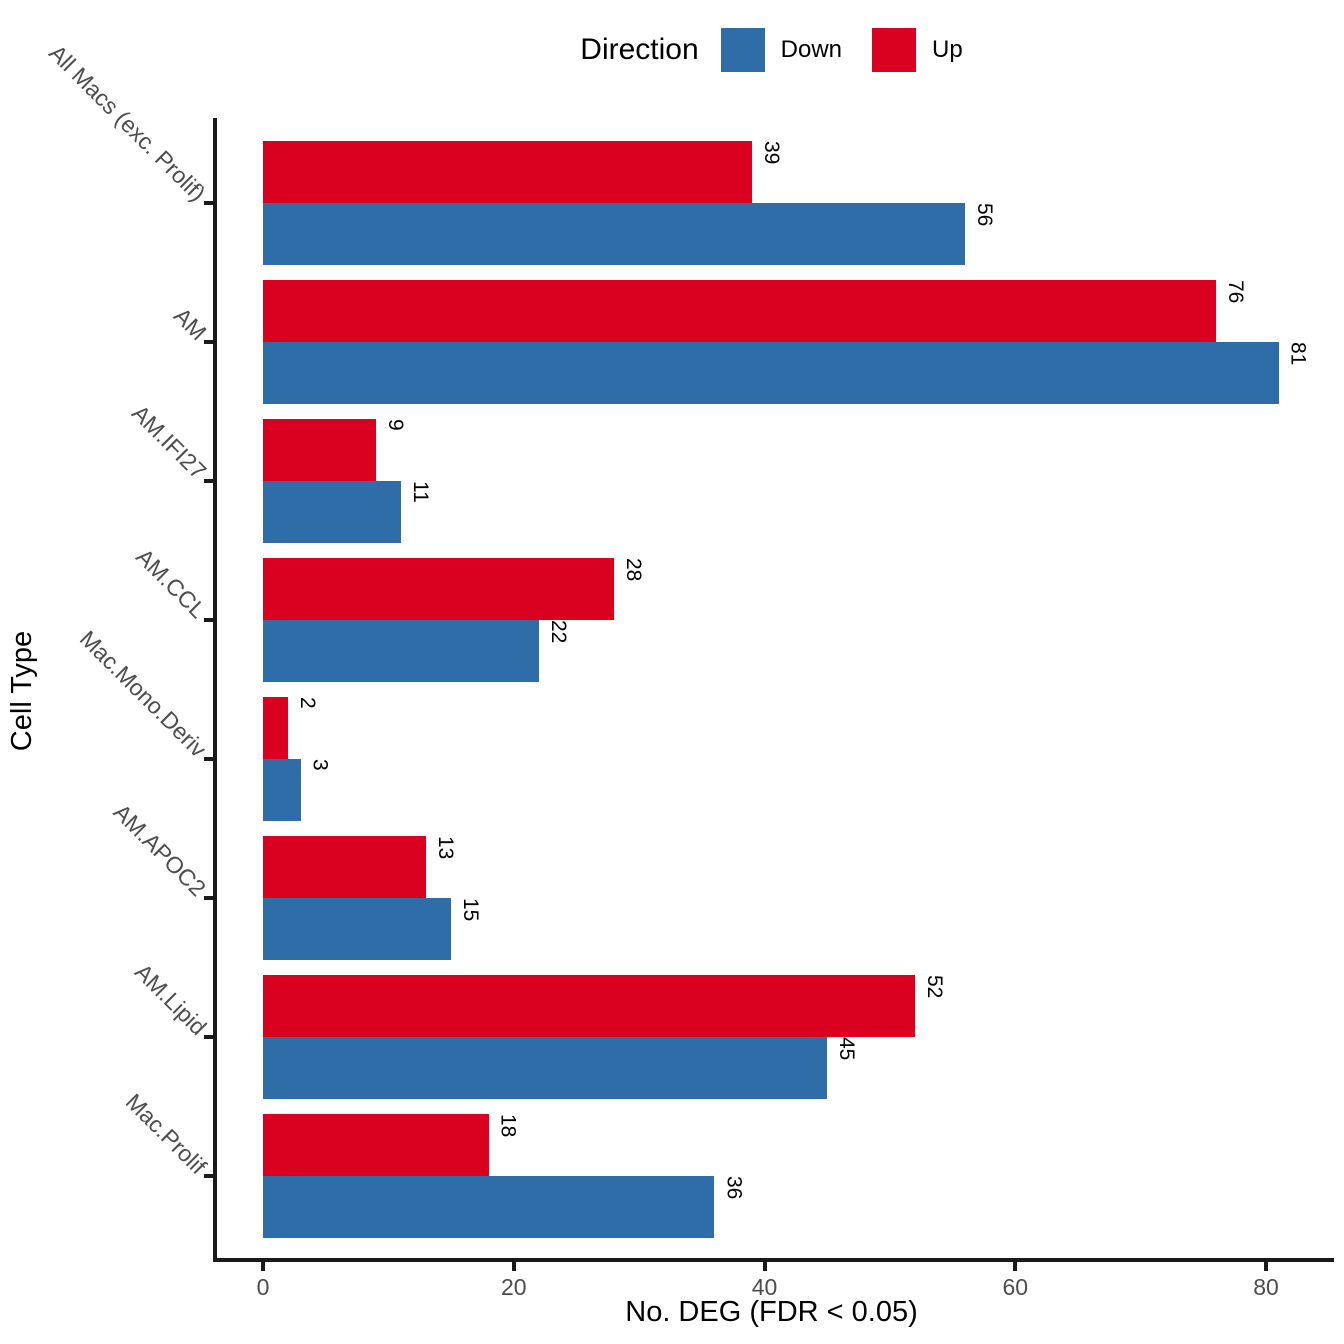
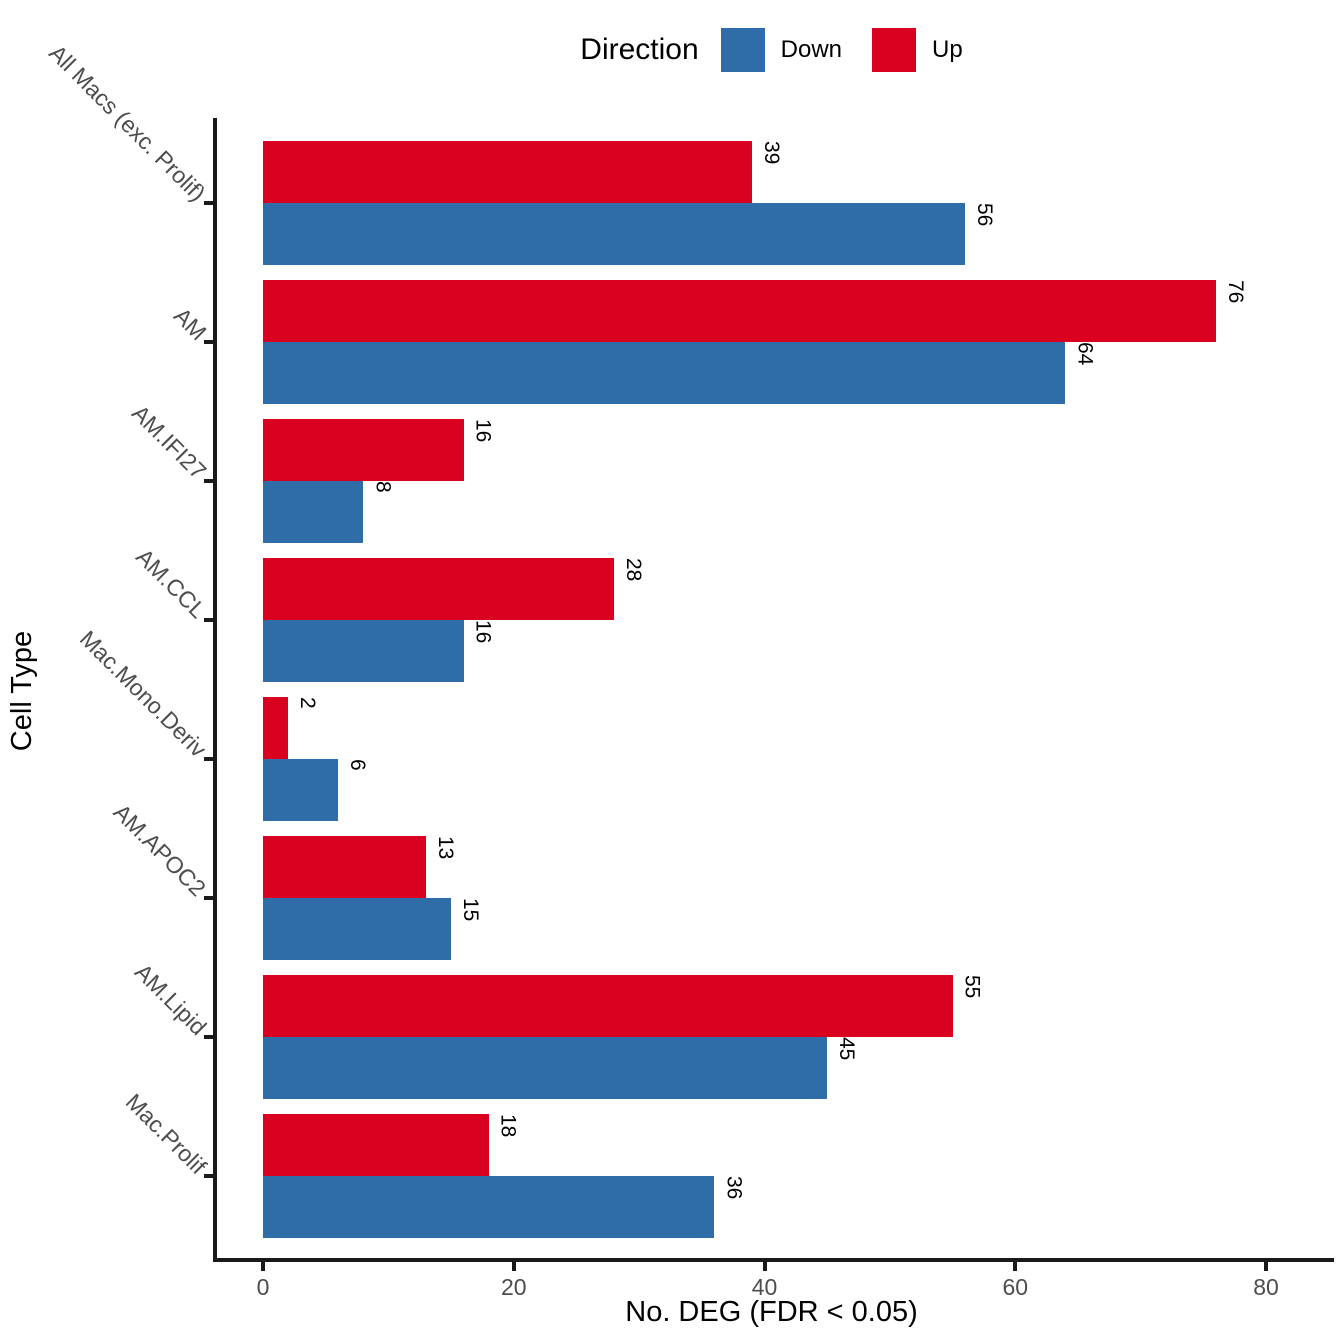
Down/AM: 81 -> 64
Up/AM.IFI27: 9 -> 16
Down/AM.IFI27: 11 -> 8
Down/AM.CCL: 22 -> 16
Down/Mac.Mono.Deriv: 3 -> 6
Up/AM.Lipid: 52 -> 55
